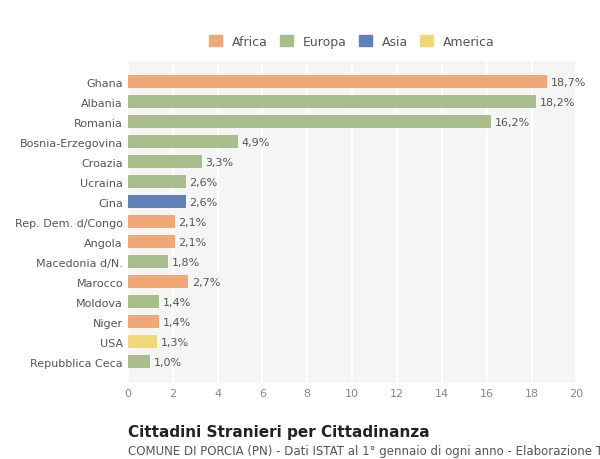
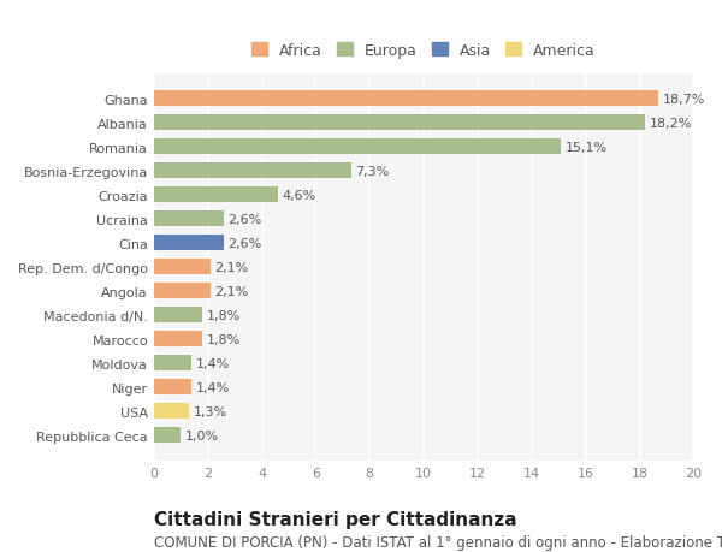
Romania: 16,2% -> 15,1%
Bosnia-Erzegovina: 4,9% -> 7,3%
Croazia: 3,3% -> 4,6%
Marocco: 2,7% -> 1,8%
